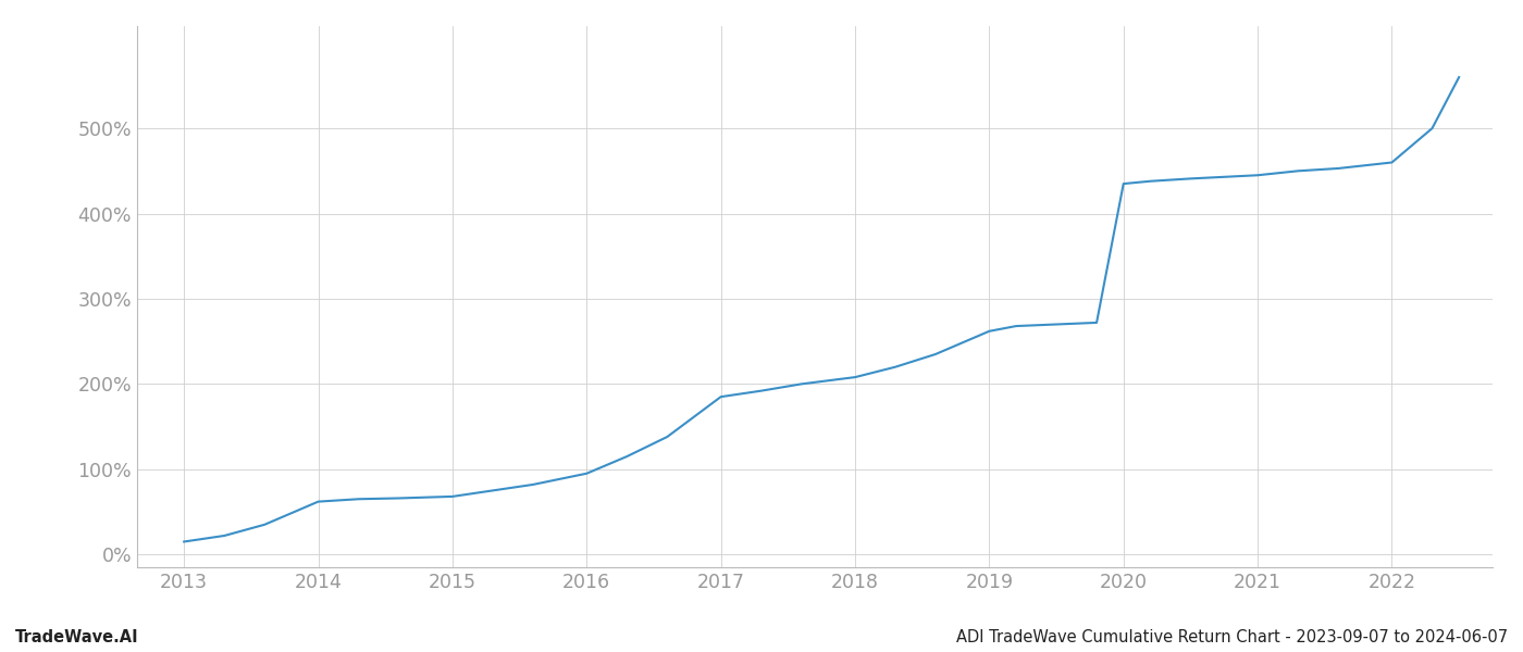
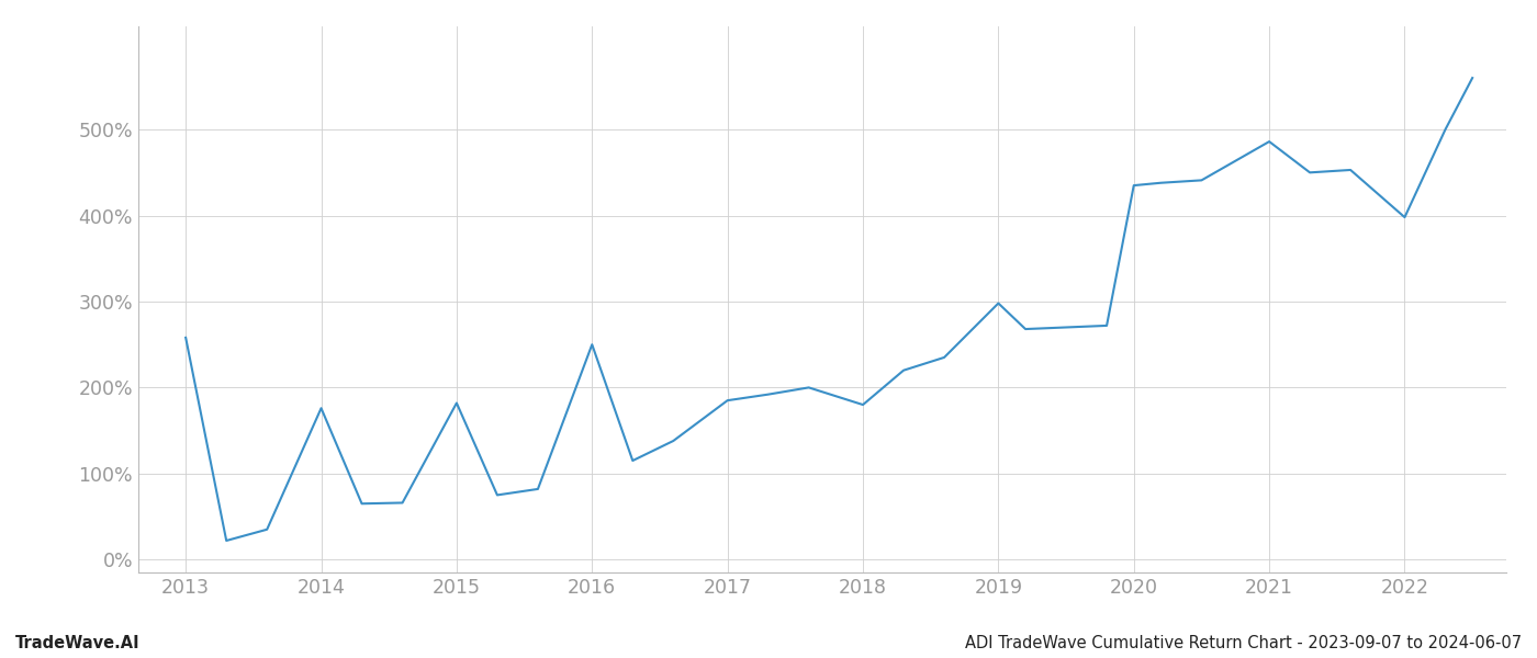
2013: 15% -> 258%
2014: 62% -> 176%
2015: 68% -> 182%
2016: 95% -> 250%
2018: 208% -> 180%
2019: 262% -> 298%
2021: 445% -> 486%
2022: 460% -> 398%
